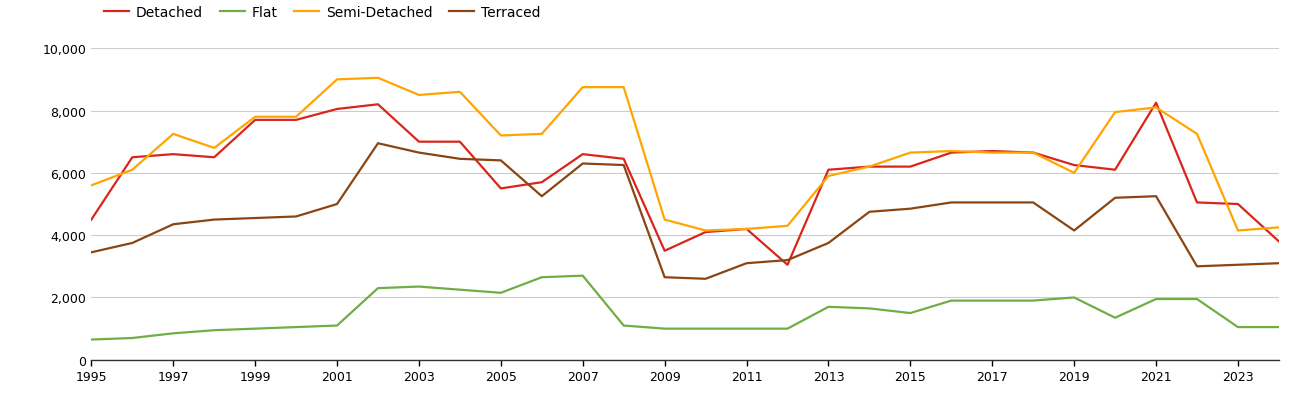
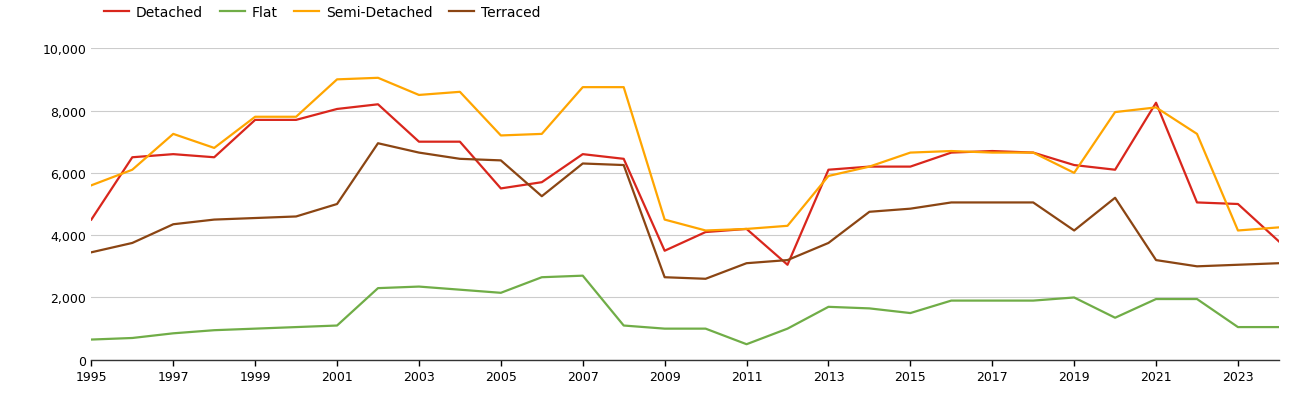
Flat/2011: 1,000 -> 500
Terraced/2021: 5,250 -> 3,200
